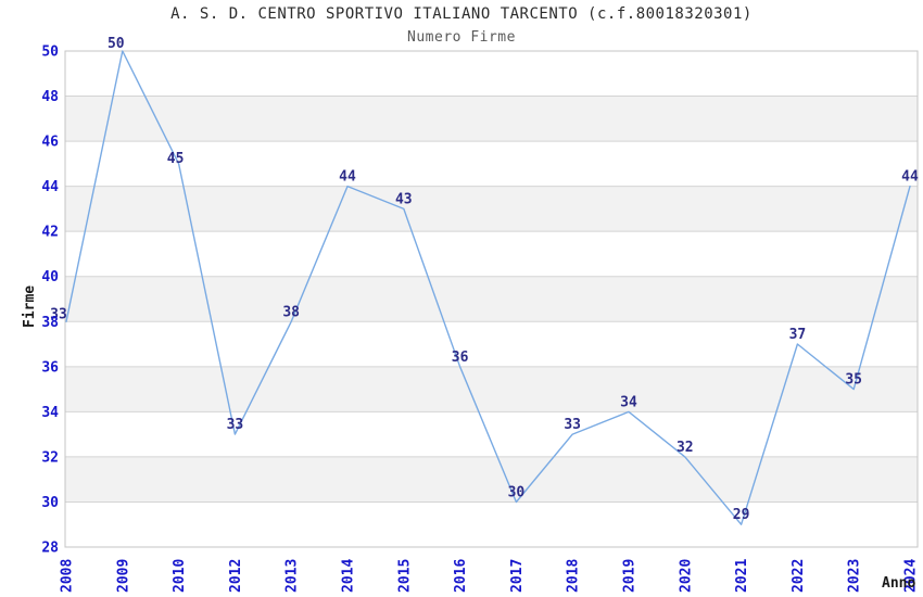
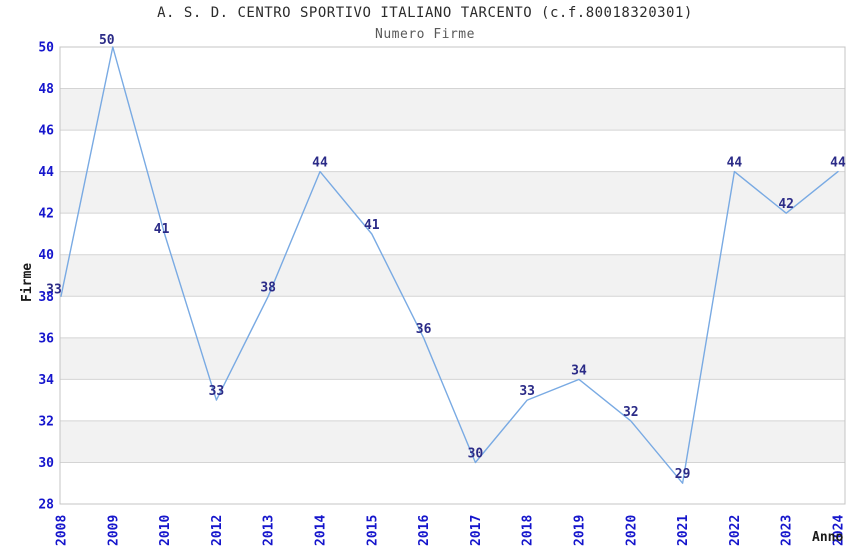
2010: 45 -> 41
2015: 43 -> 41
2022: 37 -> 44
2023: 35 -> 42
